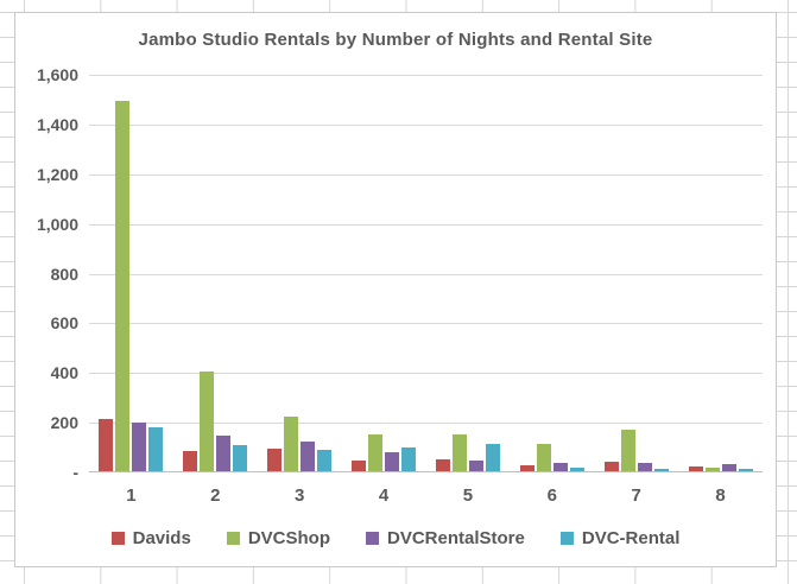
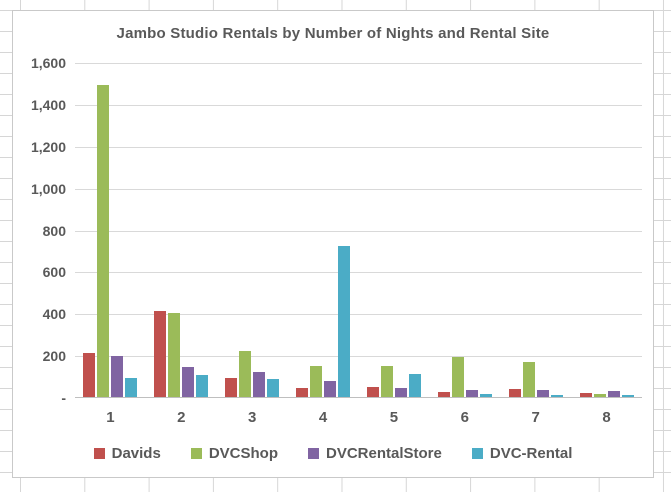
DVC-Rental/1: 180 -> 90
Davids/2: 80 -> 410
DVC-Rental/4: 100 -> 720
DVCShop/6: 110 -> 190
